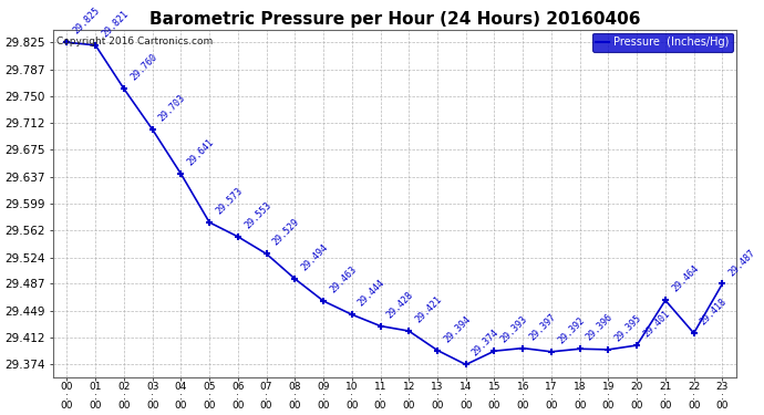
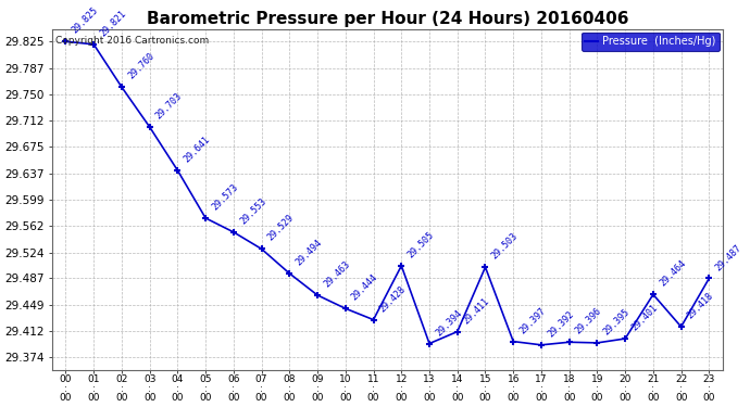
12 : 00: 29.421 -> 29.505
14 : 00: 29.374 -> 29.411
15 : 00: 29.393 -> 29.503
